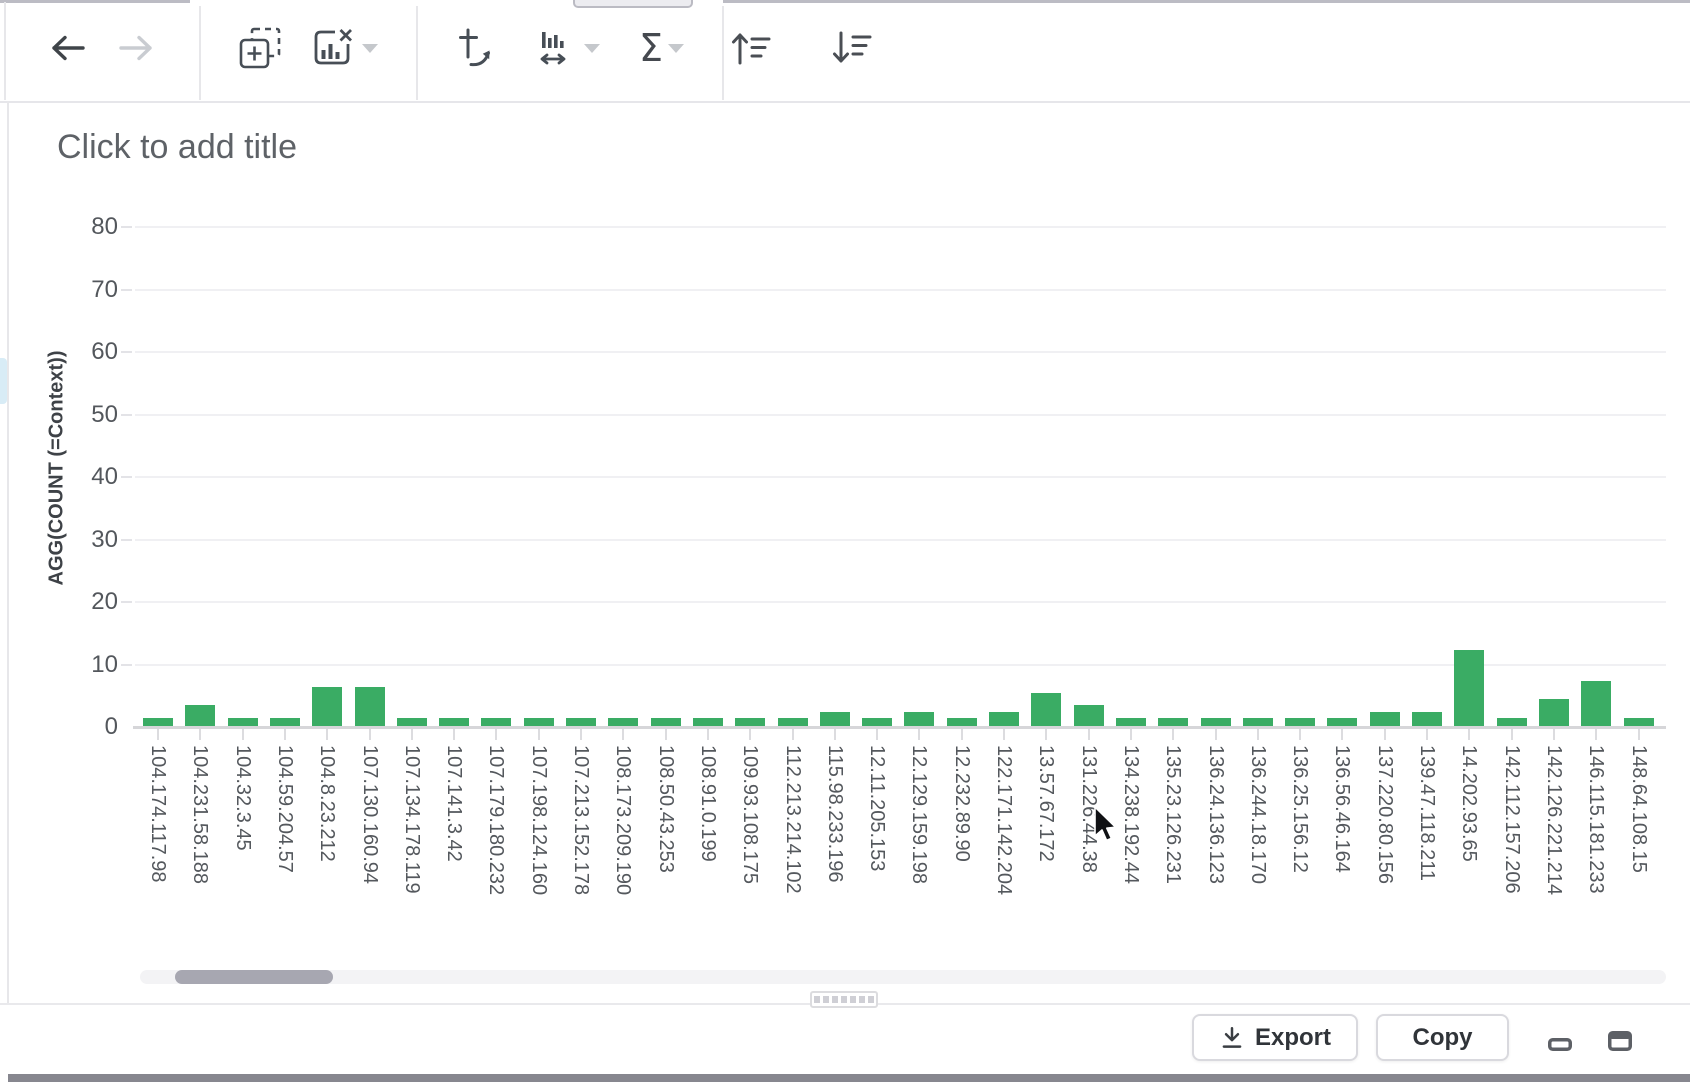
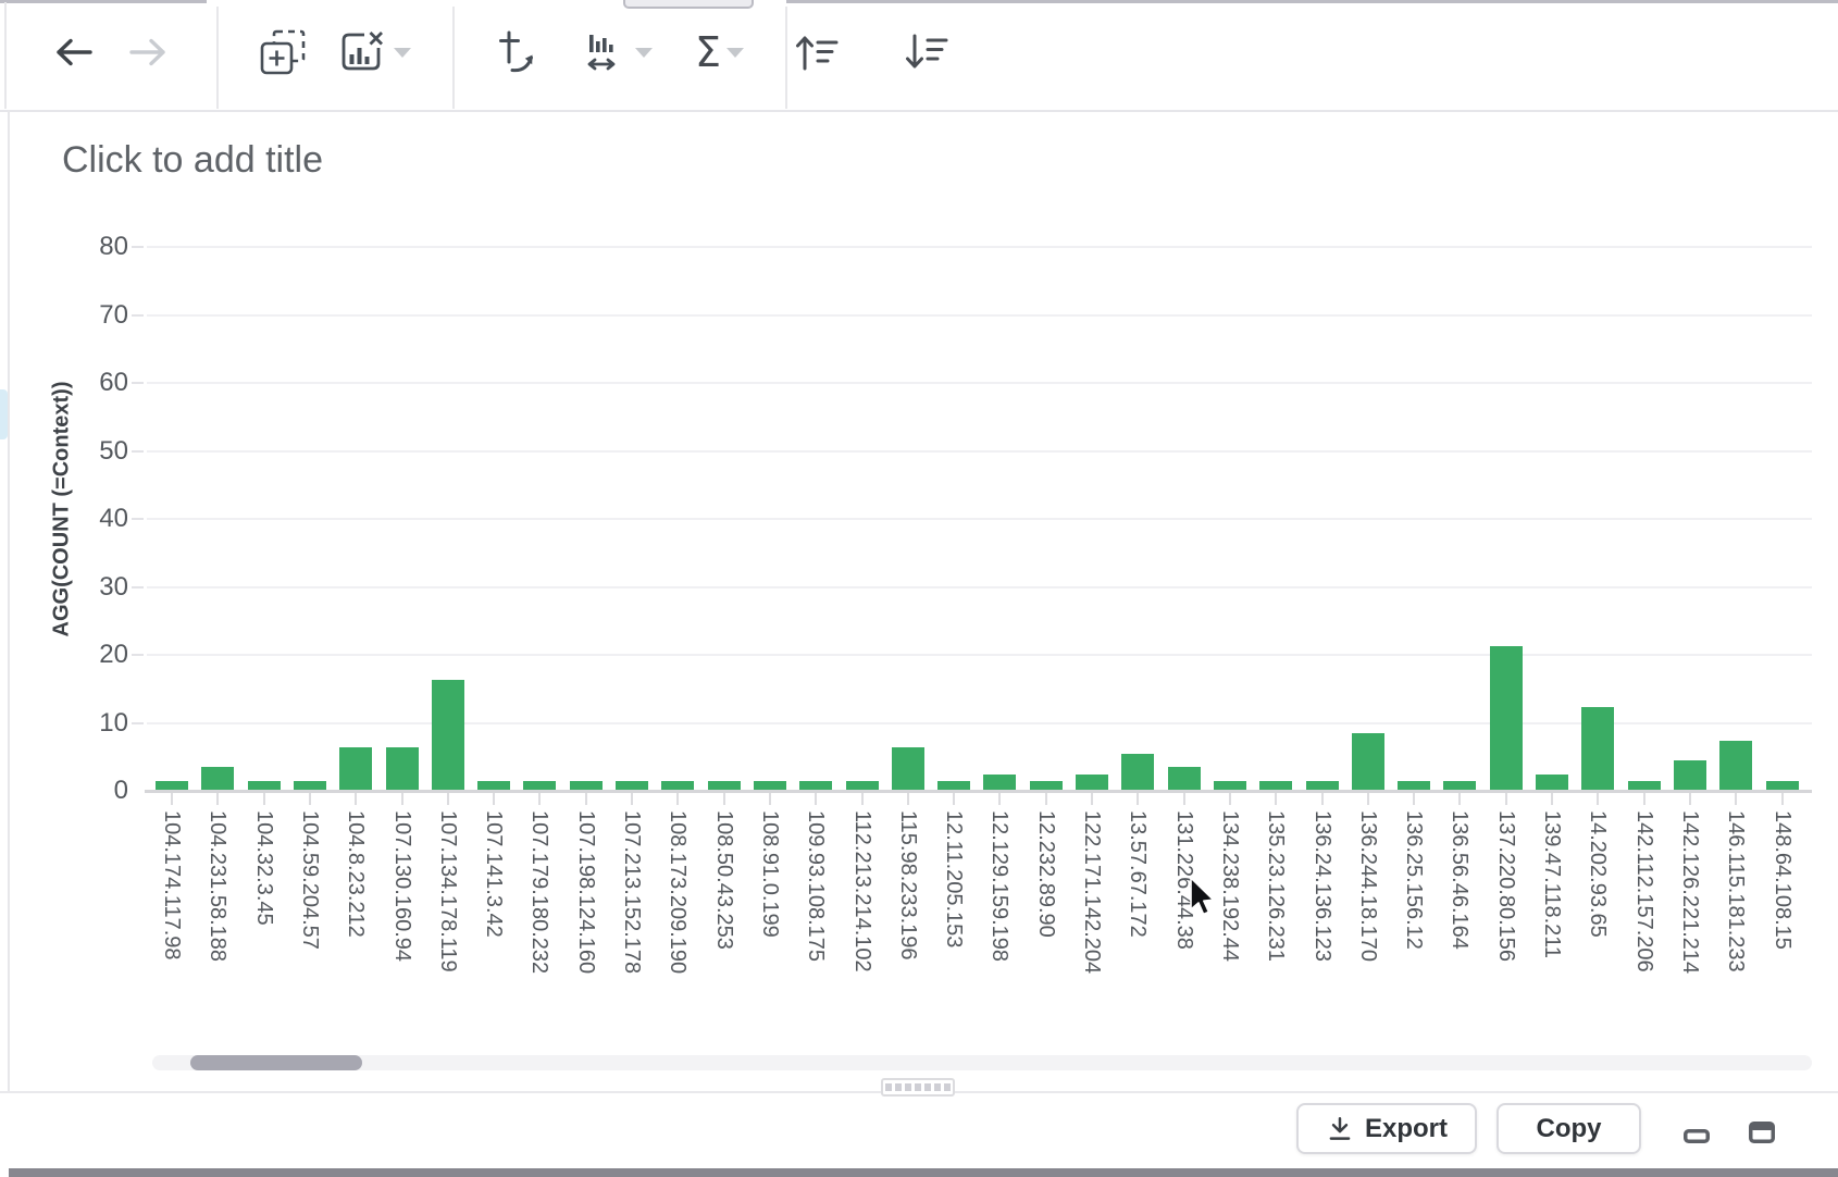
107.134.178.119: 1 -> 16
115.98.233.196: 2 -> 6
136.244.18.170: 1 -> 8
137.220.80.156: 2 -> 21
